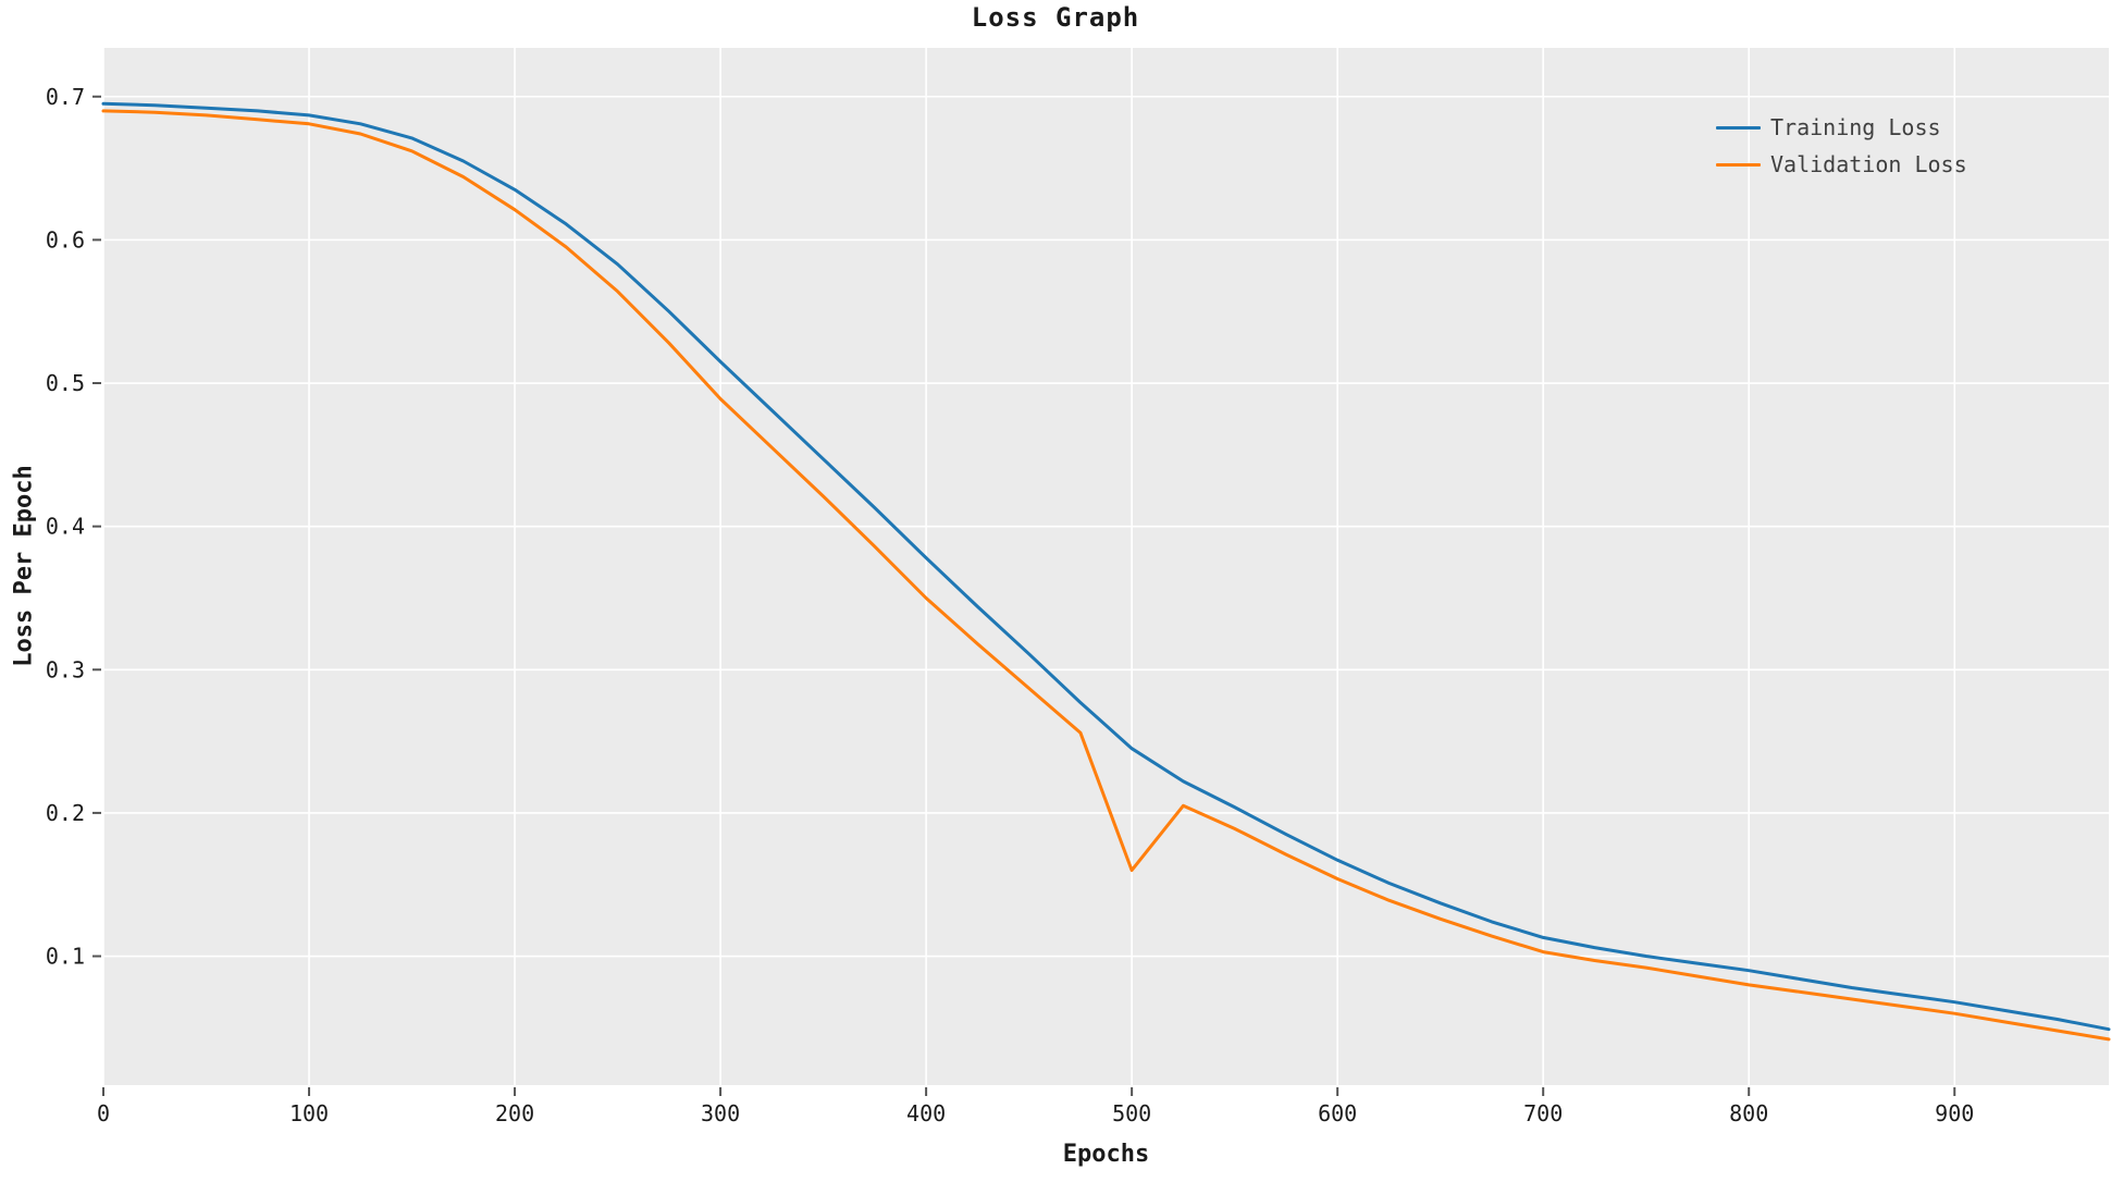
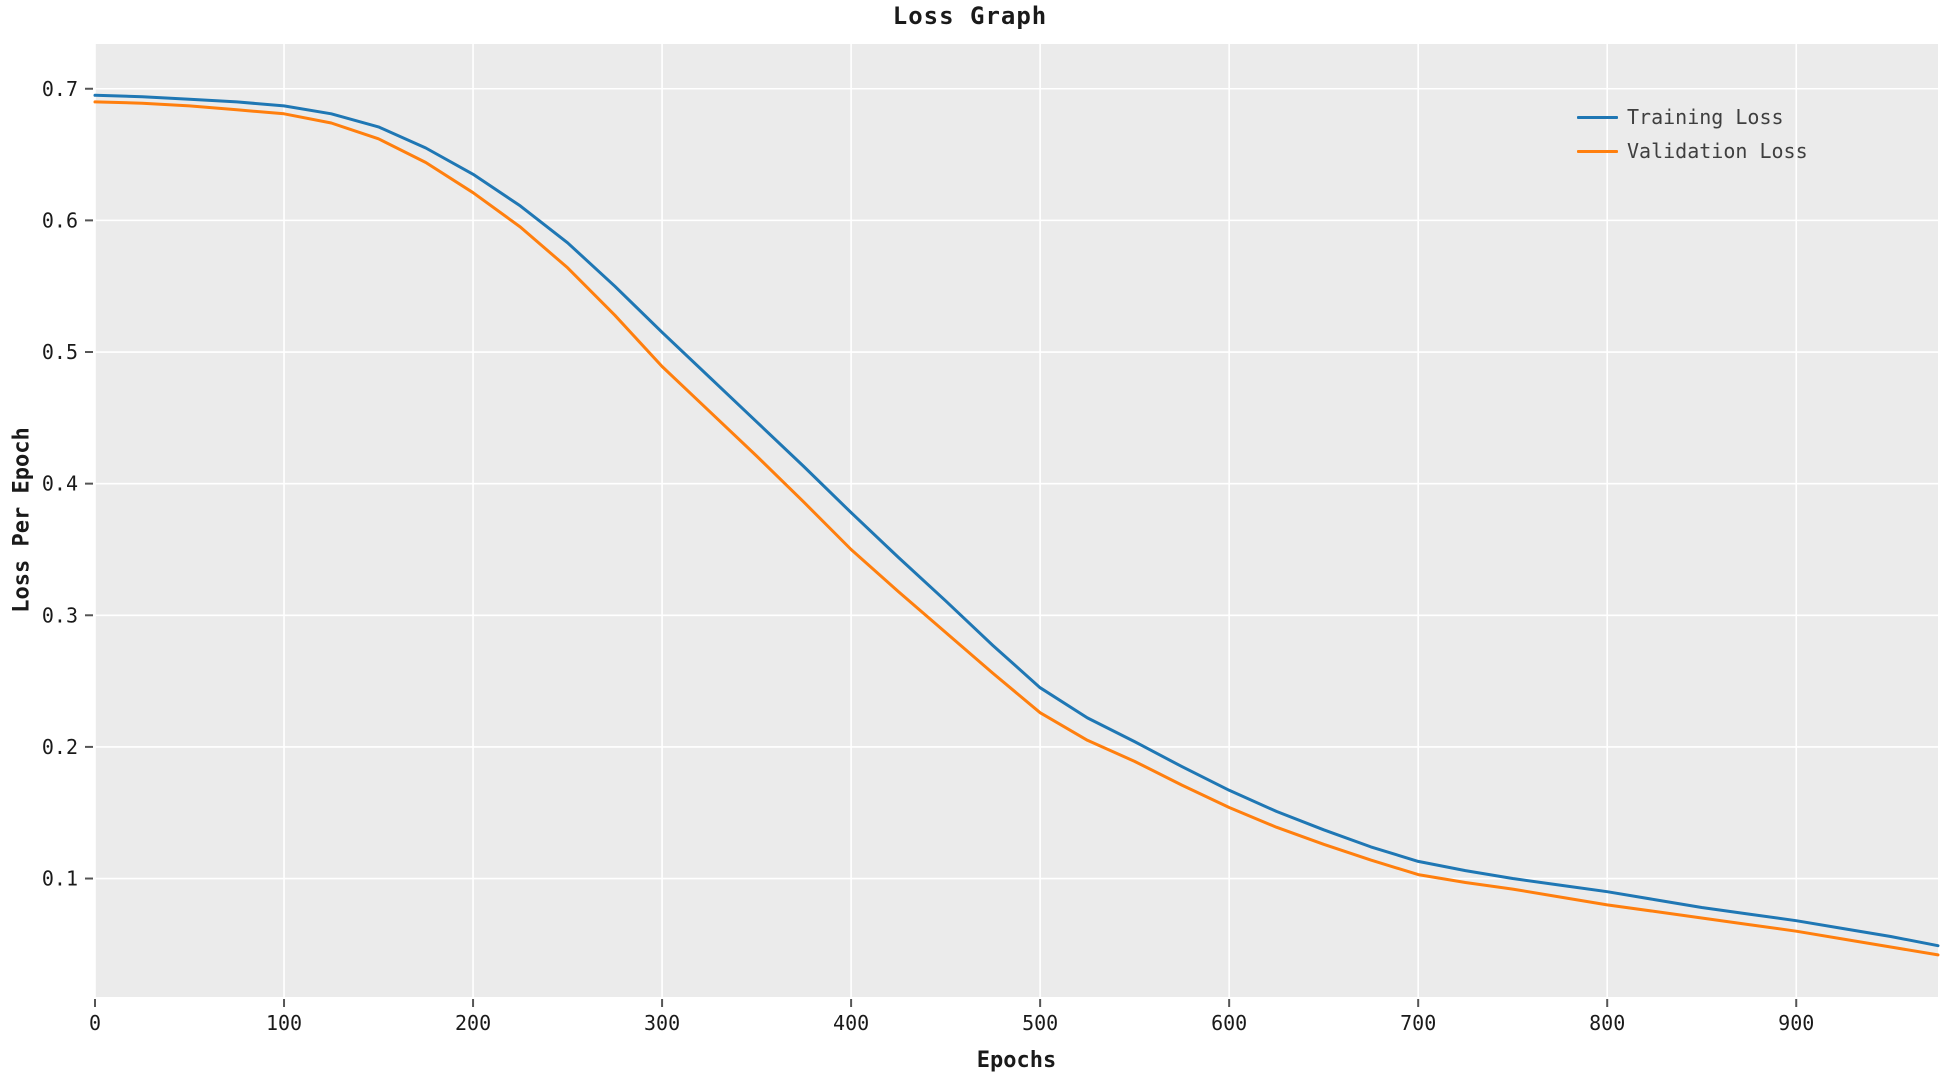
Validation Loss/500: 0.160 -> 0.226
